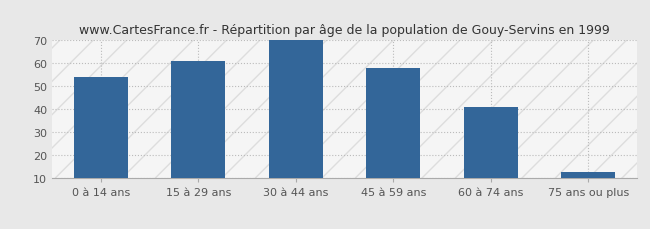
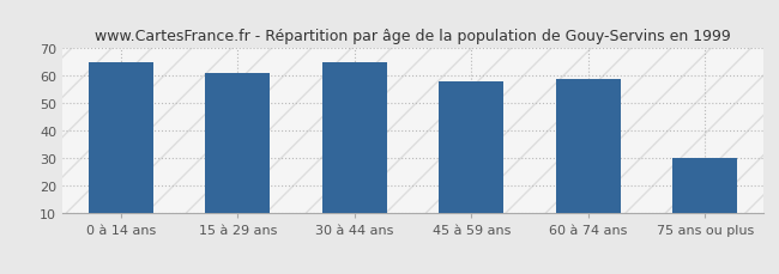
0 à 14 ans: 54 -> 65
30 à 44 ans: 70 -> 65
60 à 74 ans: 41 -> 59
75 ans ou plus: 13 -> 30
